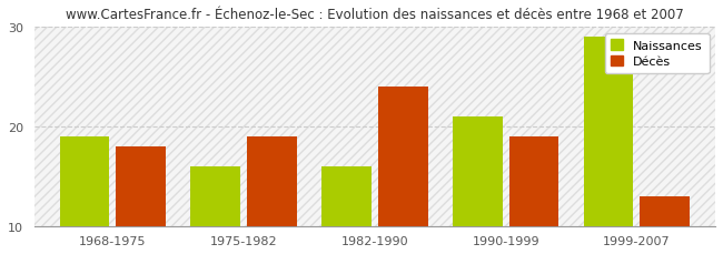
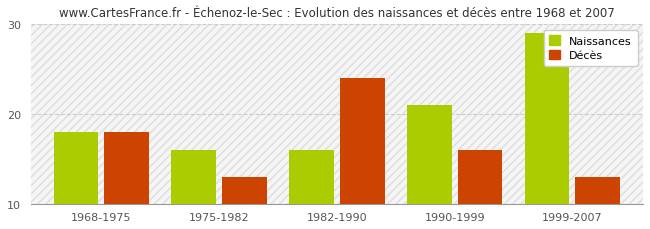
Naissances/1968-1975: 19 -> 18
Décès/1975-1982: 19 -> 13
Décès/1990-1999: 19 -> 16
